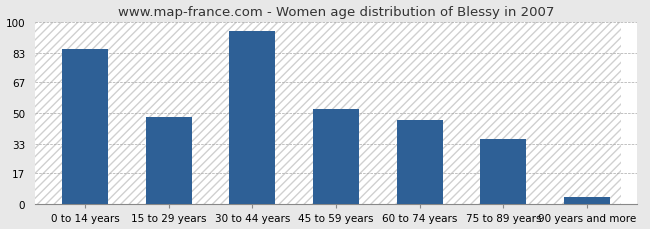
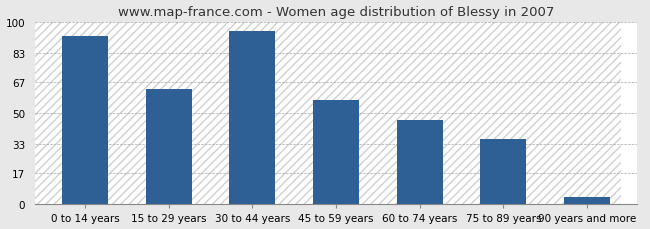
0 to 14 years: 85 -> 92
15 to 29 years: 48 -> 63
45 to 59 years: 52 -> 57
